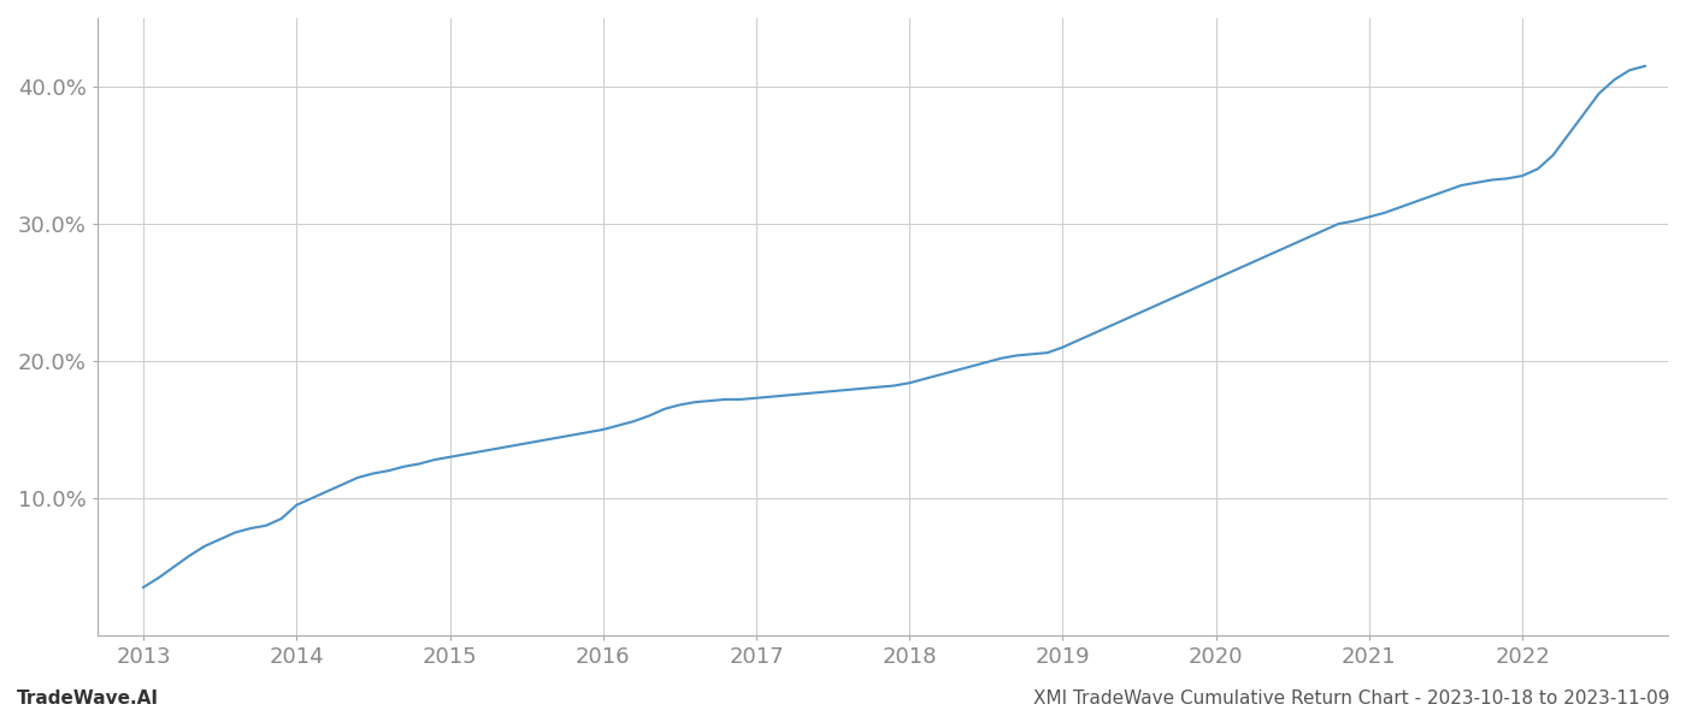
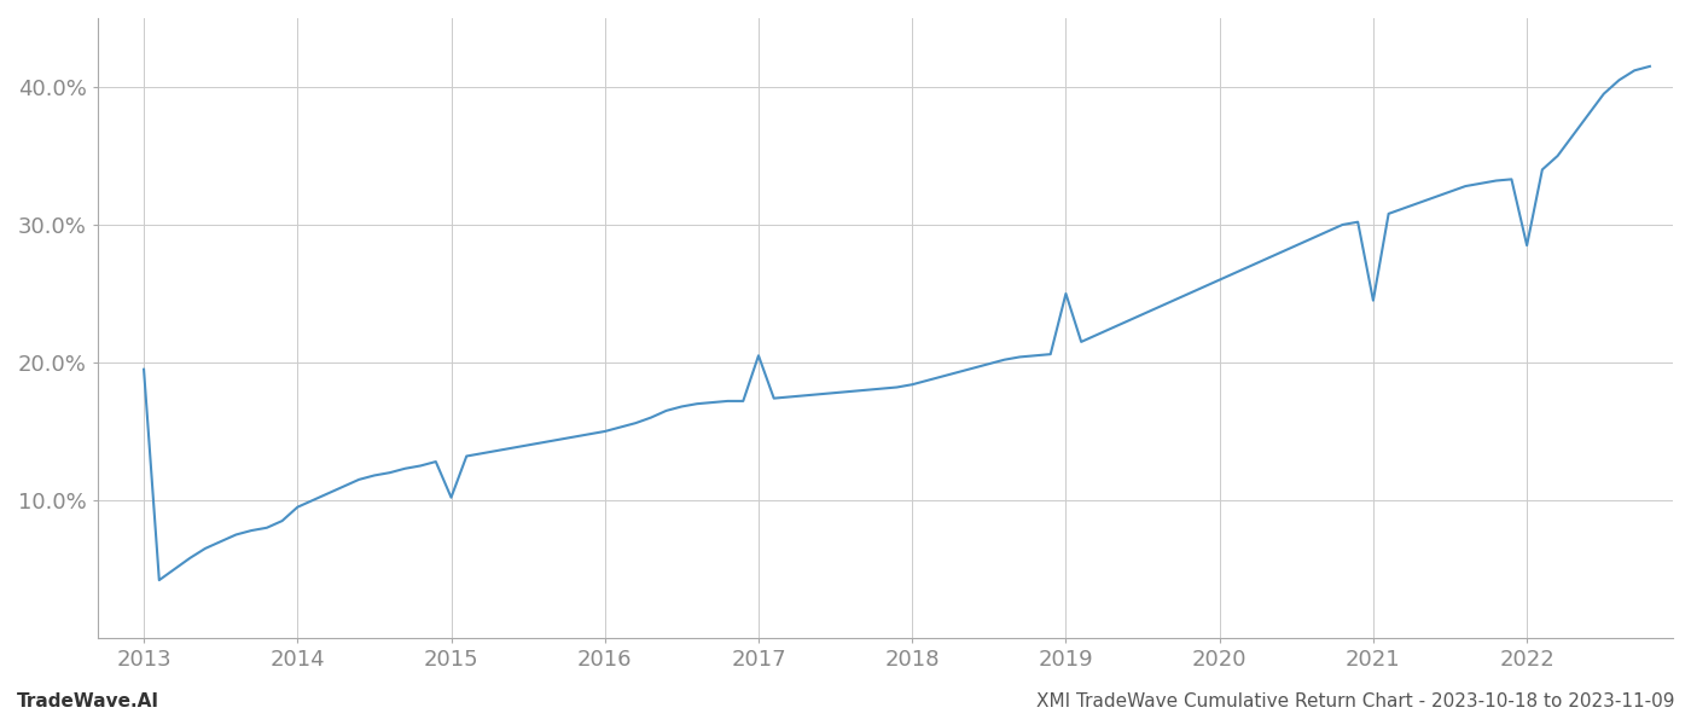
2013: 3.5% -> 19.5%
2015: 13.0% -> 10.2%
2017: 17.3% -> 20.5%
2019: 21.0% -> 25.0%
2021: 30.5% -> 24.5%
2022: 33.5% -> 28.5%
